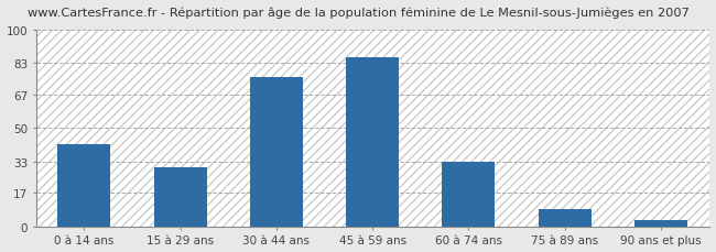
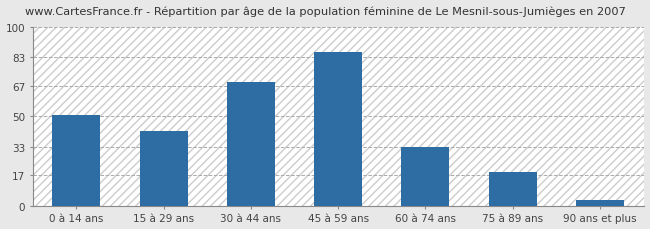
0 à 14 ans: 42 -> 51
15 à 29 ans: 30 -> 42
30 à 44 ans: 76 -> 69
75 à 89 ans: 9 -> 19
